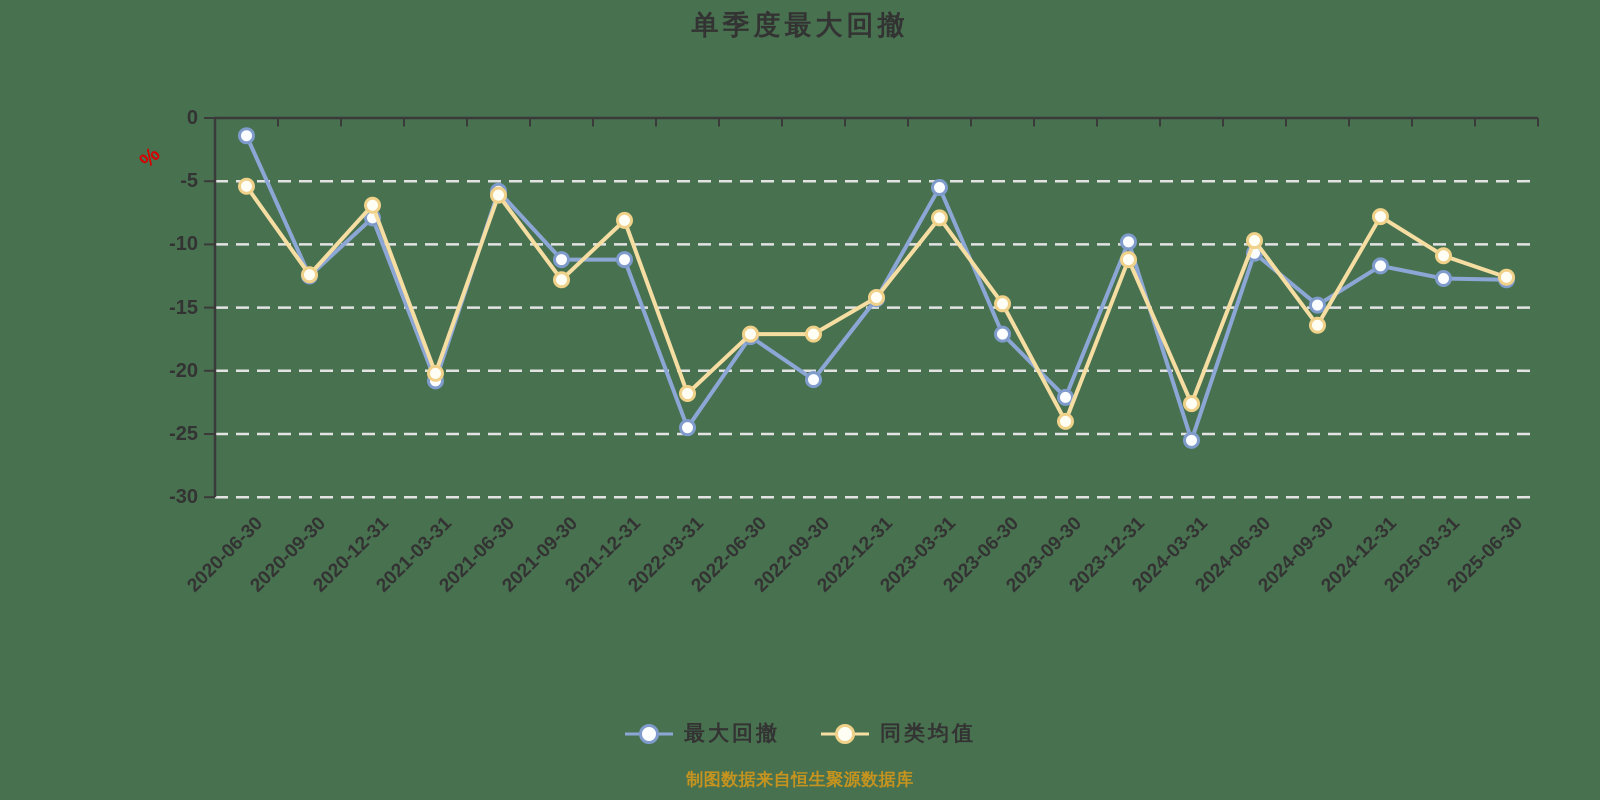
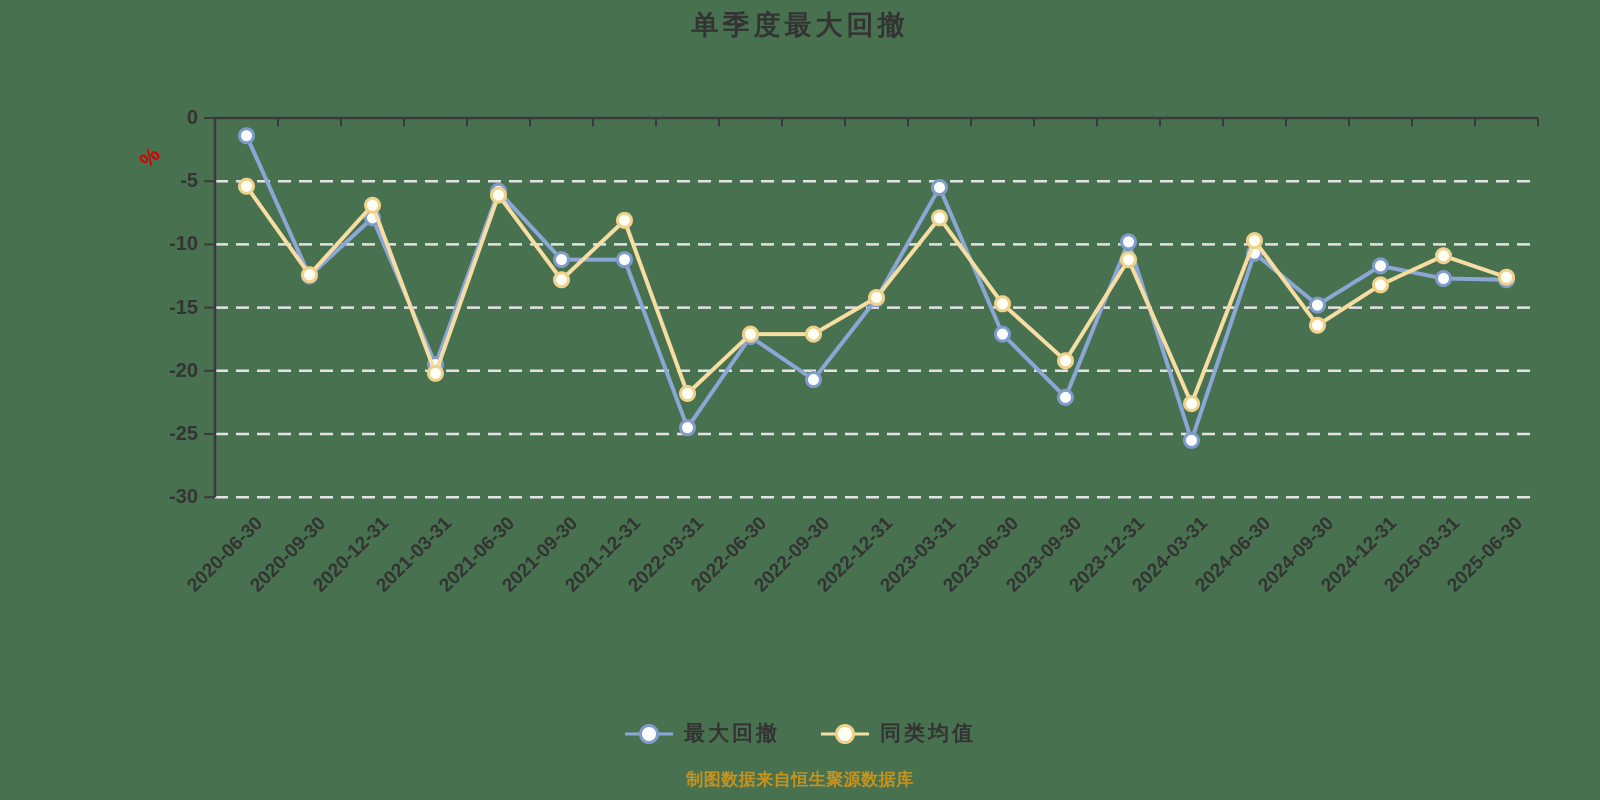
最大回撤/2021-03-31: -20.8 -> -19.5
同类均值/2023-09-30: -24.0 -> -19.2
同类均值/2024-12-31: -7.8 -> -13.2
